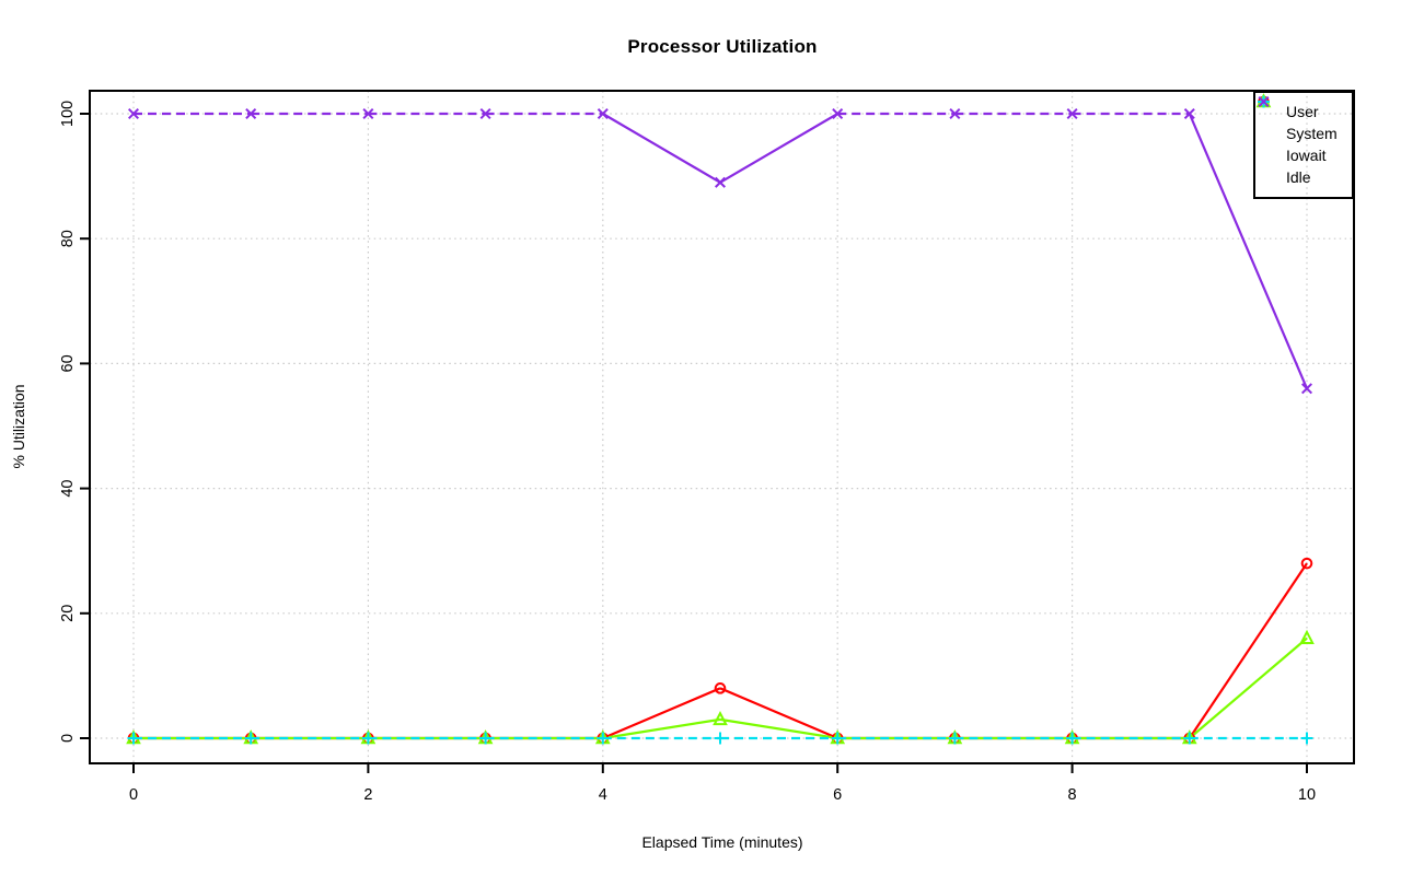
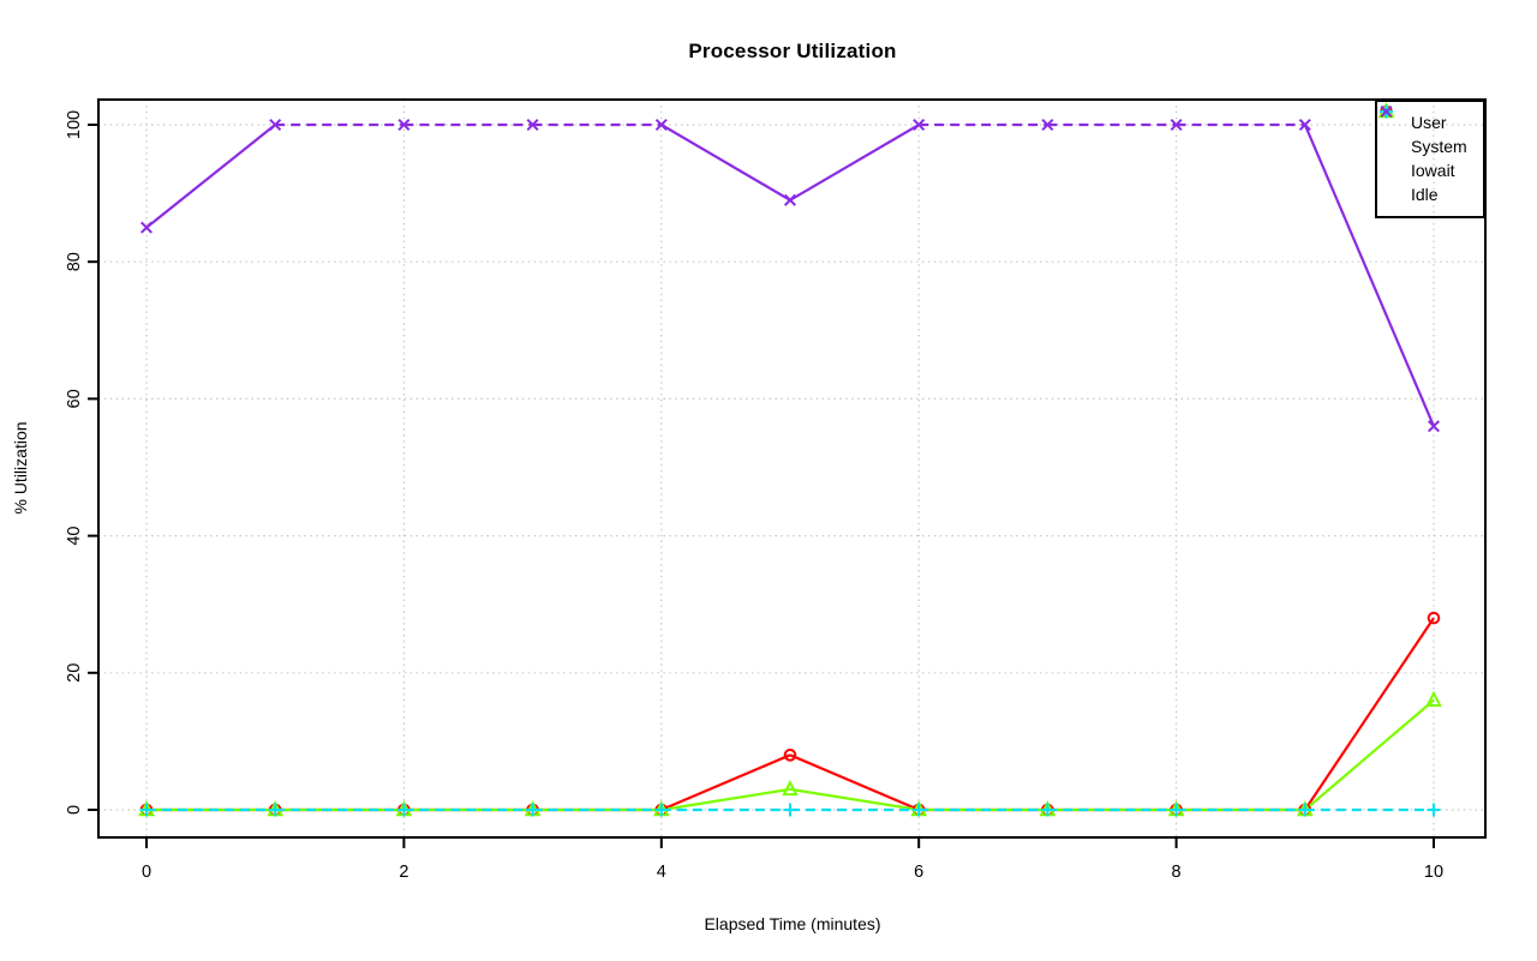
Idle/0: 100 -> 85
